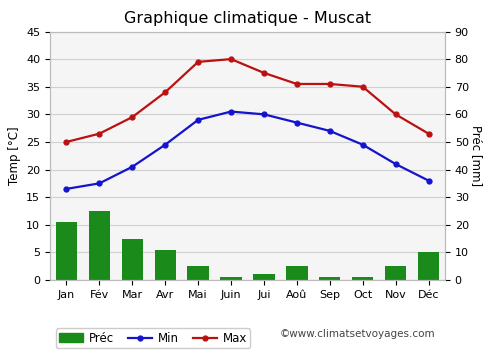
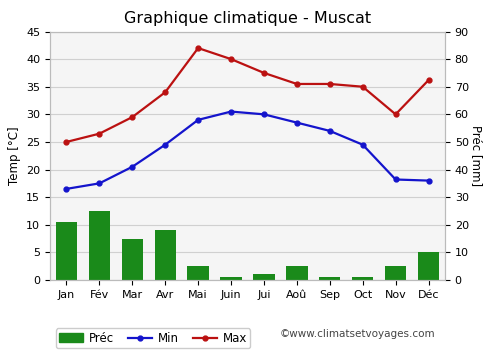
Préc/Avr: 5.5 -> 9.0
Max/Mai: 39.5 -> 42.0
Min/Nov: 21.0 -> 18.2
Max/Déc: 26.5 -> 36.2
